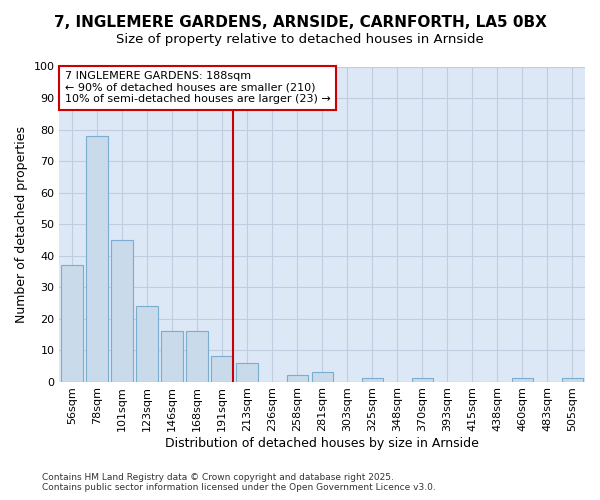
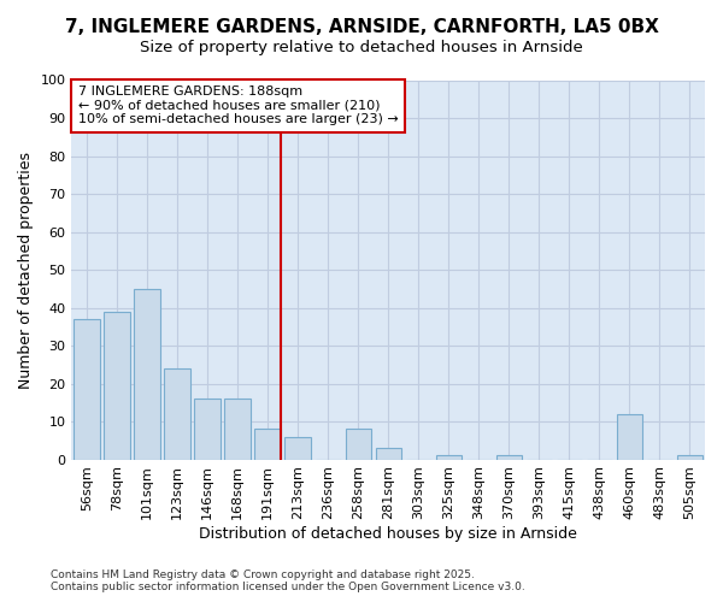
78sqm: 78 -> 39
258sqm: 2 -> 8
460sqm: 1 -> 12
